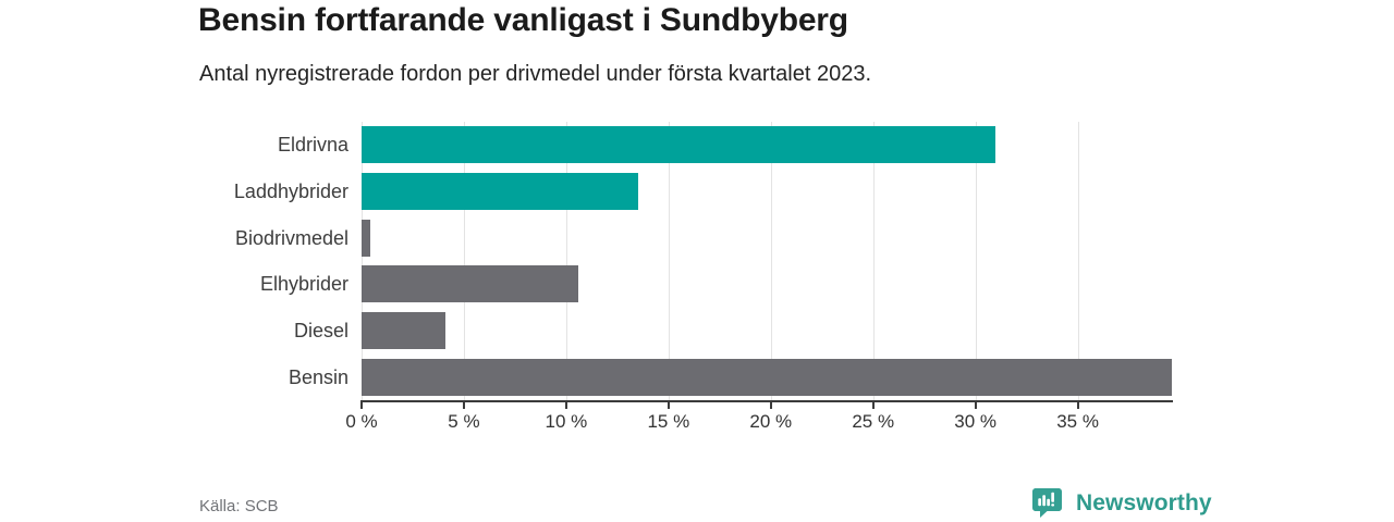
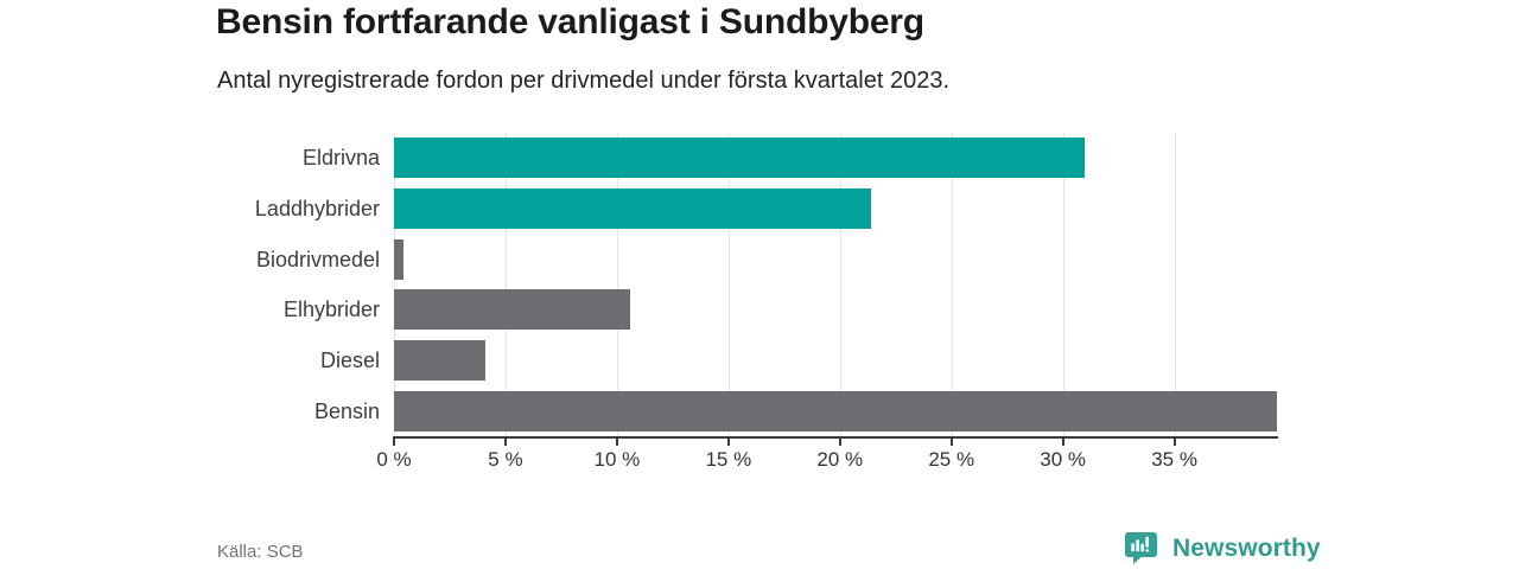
Laddhybrider: 13.5% -> 21.4%
